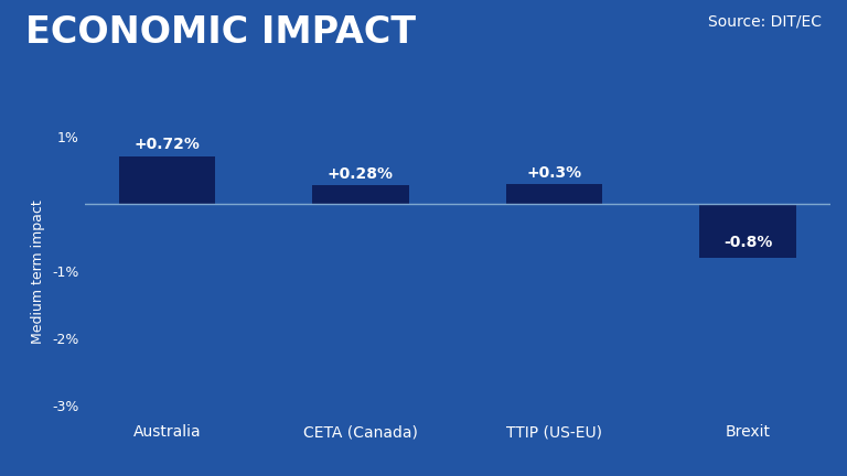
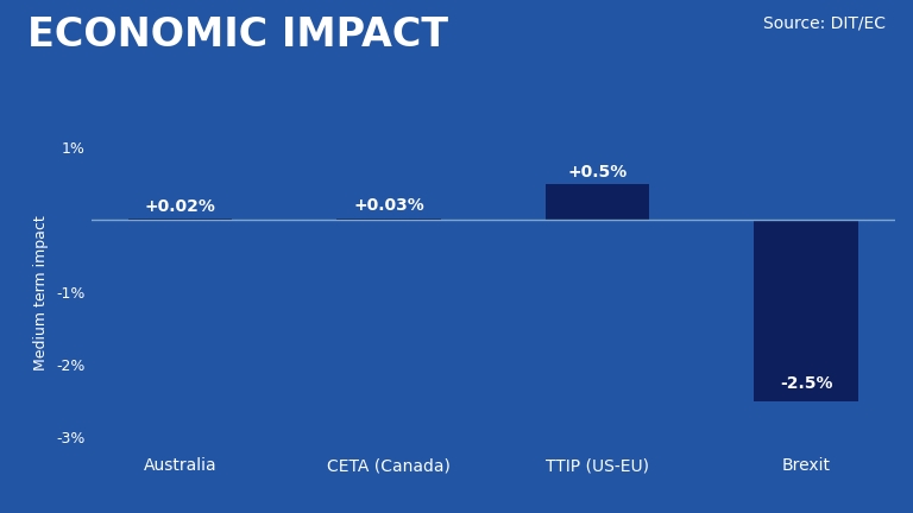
Australia: +0.72% -> +0.02%
CETA (Canada): +0.28% -> +0.03%
TTIP (US-EU): +0.3% -> +0.5%
Brexit: -0.8% -> -2.5%
